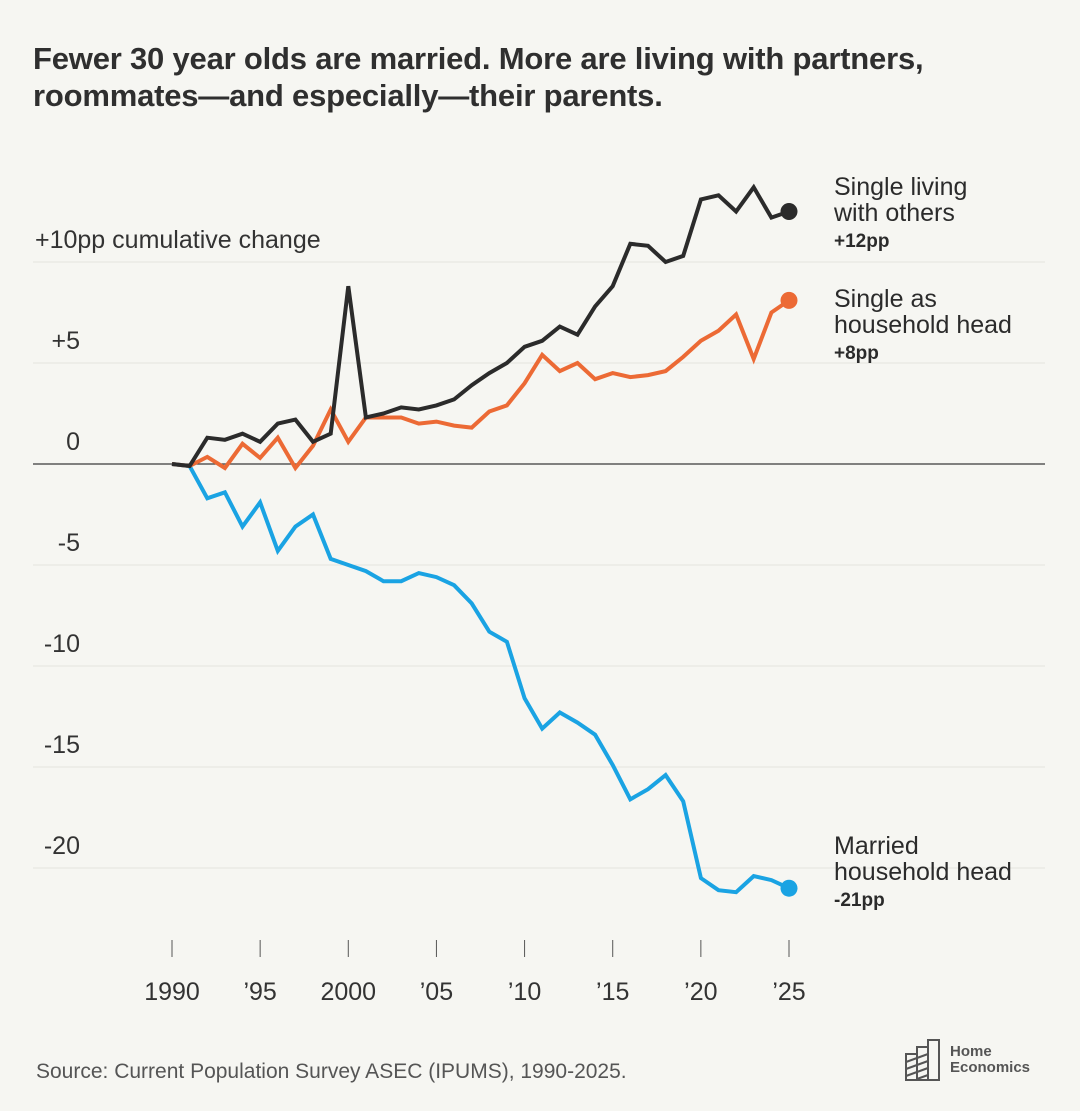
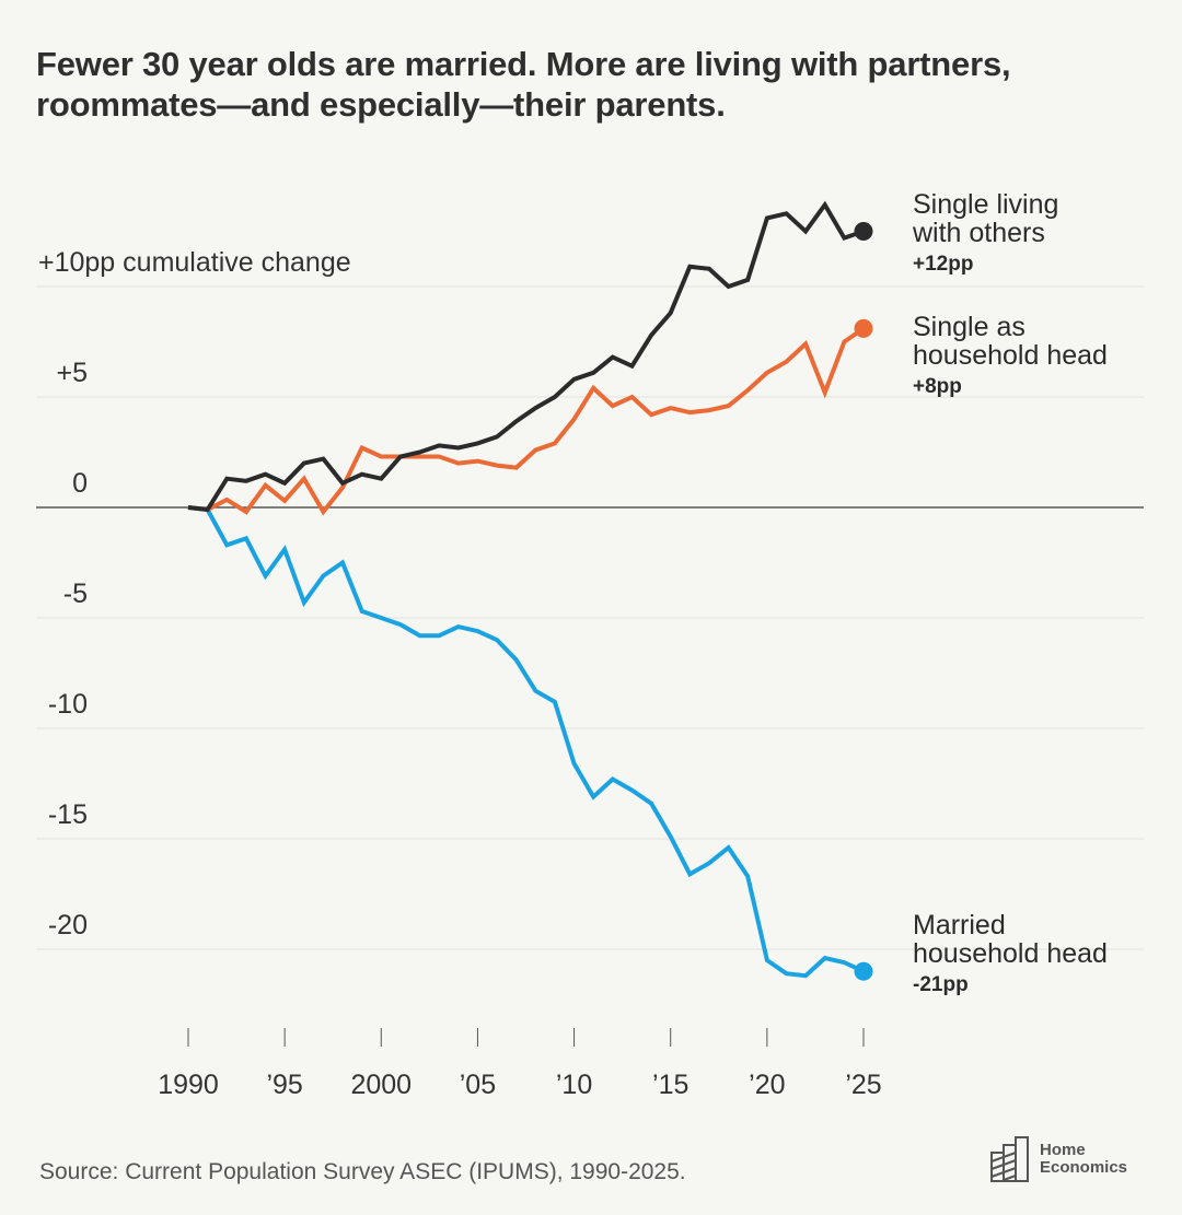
Single living with others/2000: 8.8 -> 1.3
Single as household head/2000: 1.1 -> 2.3
